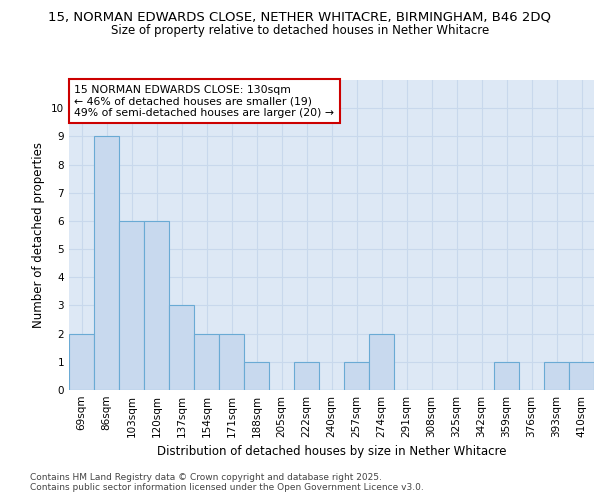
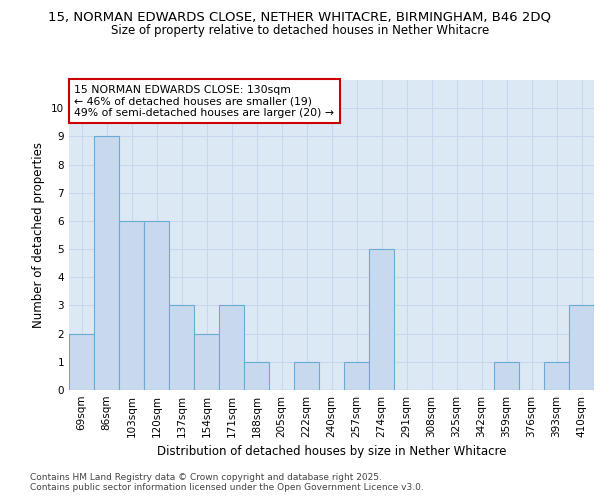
171sqm: 2 -> 3
274sqm: 2 -> 5
410sqm: 1 -> 3
